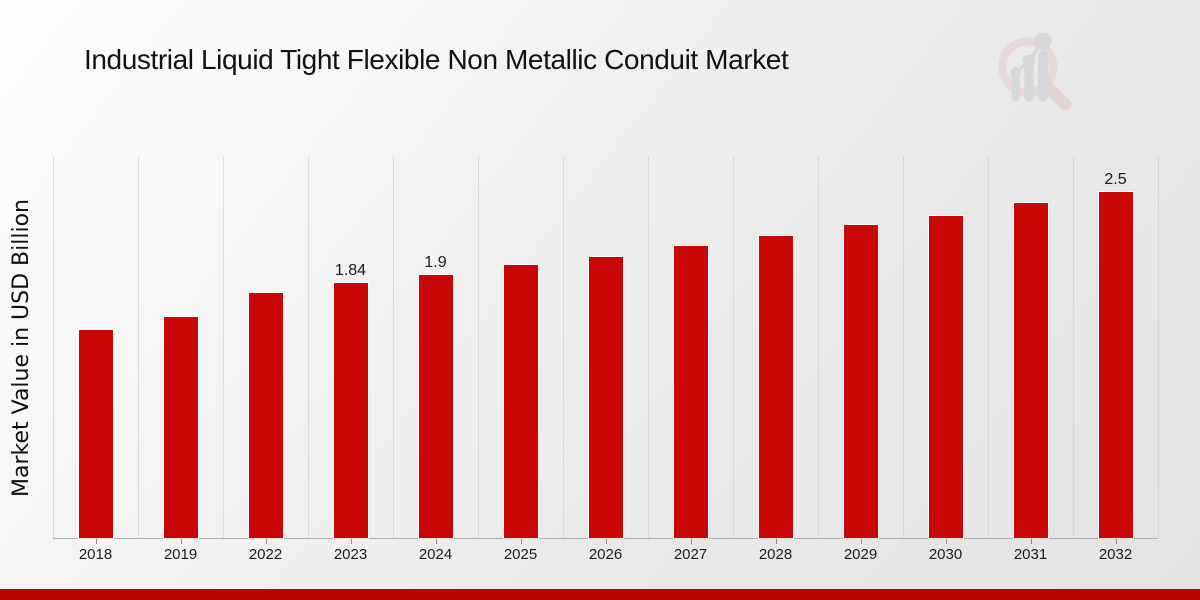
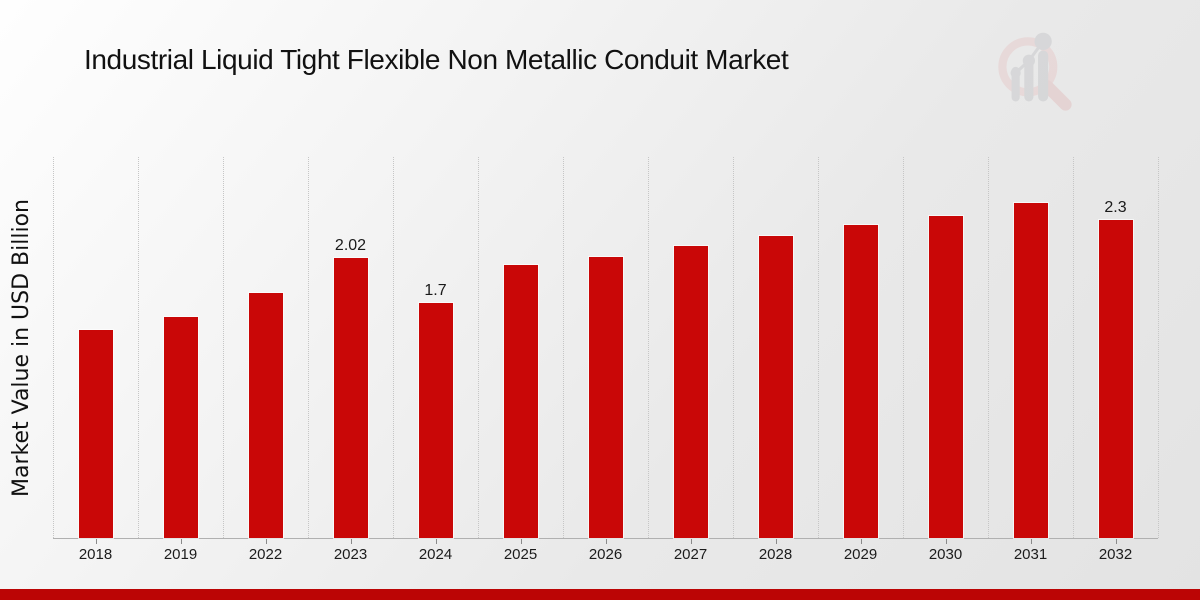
2023: 1.84 -> 2.02
2024: 1.9 -> 1.7
2032: 2.5 -> 2.3
